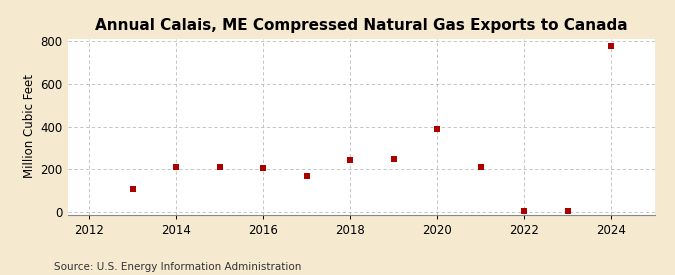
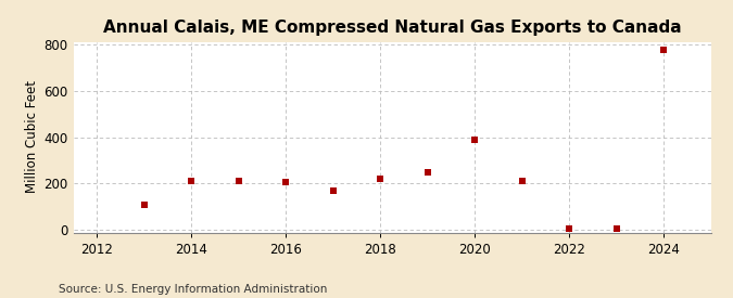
2018: 245 -> 220
